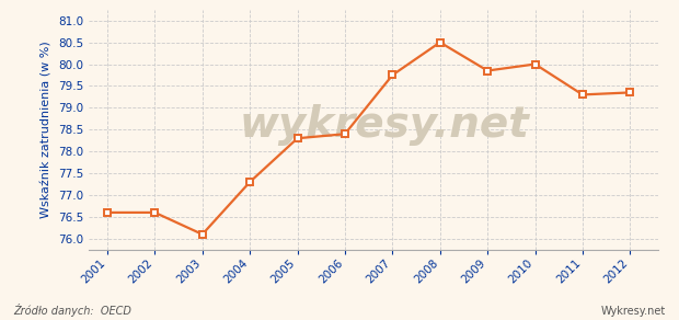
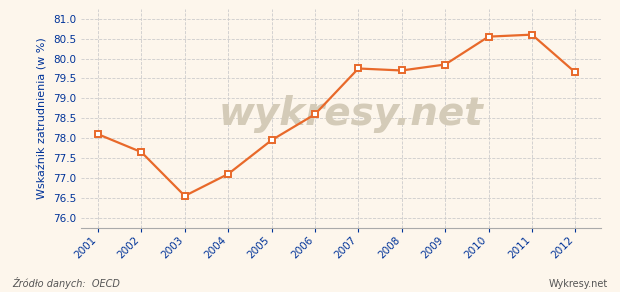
2001: 76.60 -> 78.10
2002: 76.60 -> 77.65
2003: 76.10 -> 76.55
2004: 77.30 -> 77.10
2005: 78.30 -> 77.95
2006: 78.40 -> 78.60
2008: 80.50 -> 79.70
2010: 80.00 -> 80.55
2011: 79.30 -> 80.60
2012: 79.35 -> 79.65
